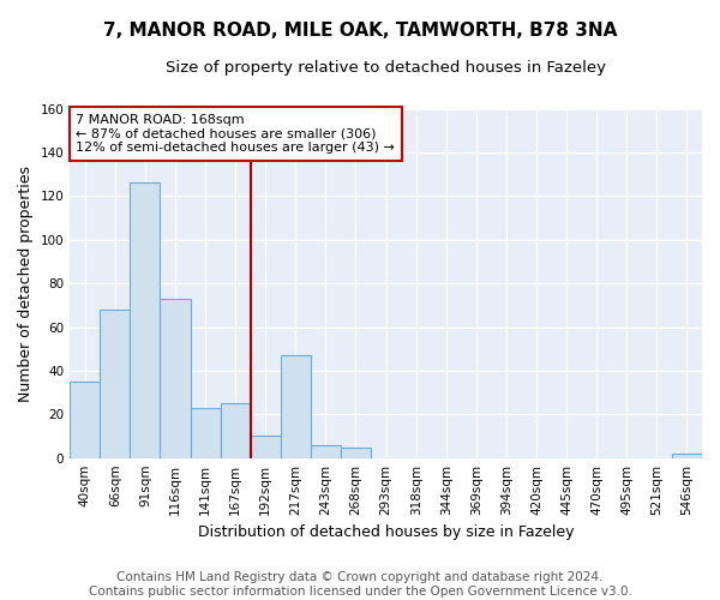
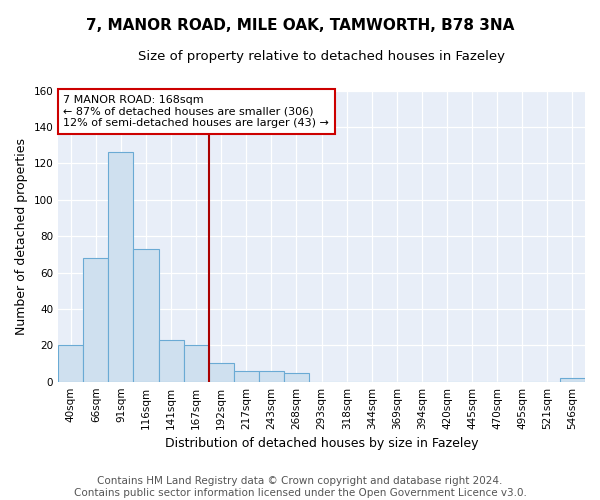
40sqm: 35 -> 20
167sqm: 25 -> 20
217sqm: 47 -> 6
